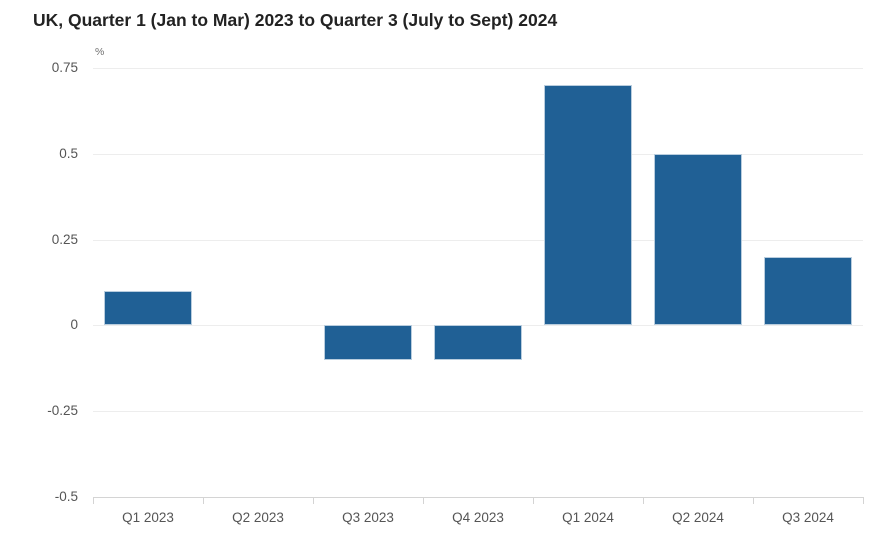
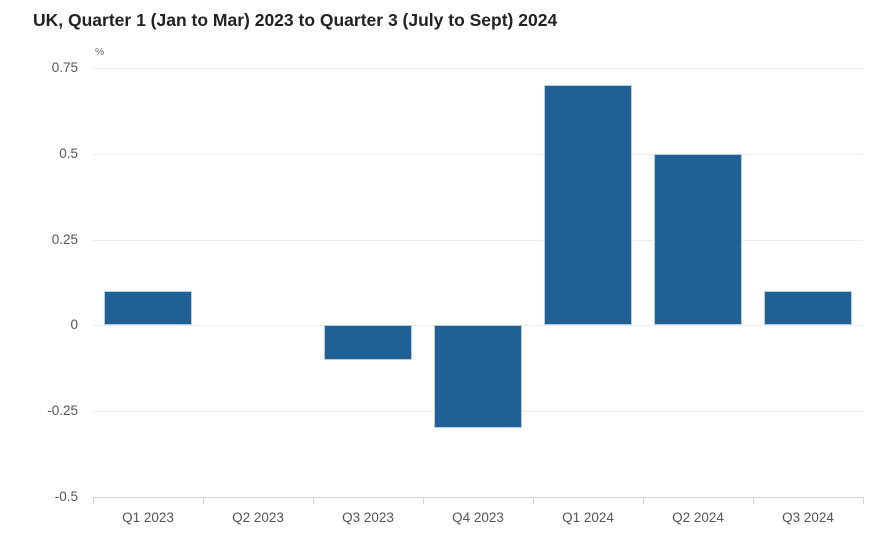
Q4 2023: -0.1 -> -0.3
Q3 2024: 0.2 -> 0.1
